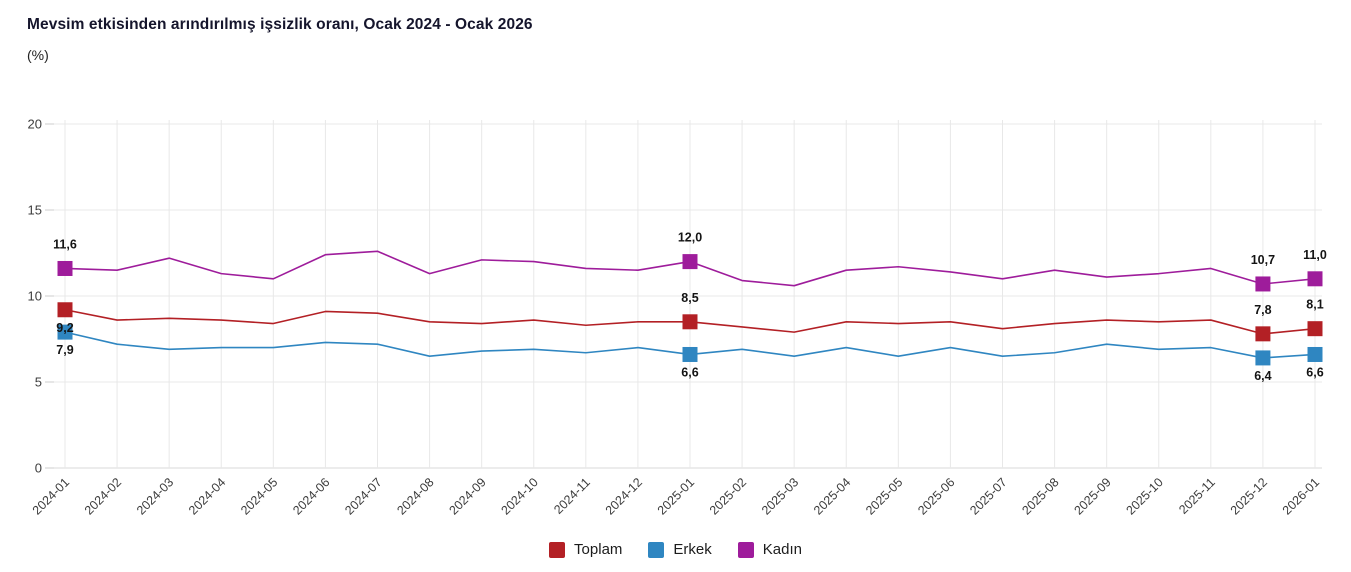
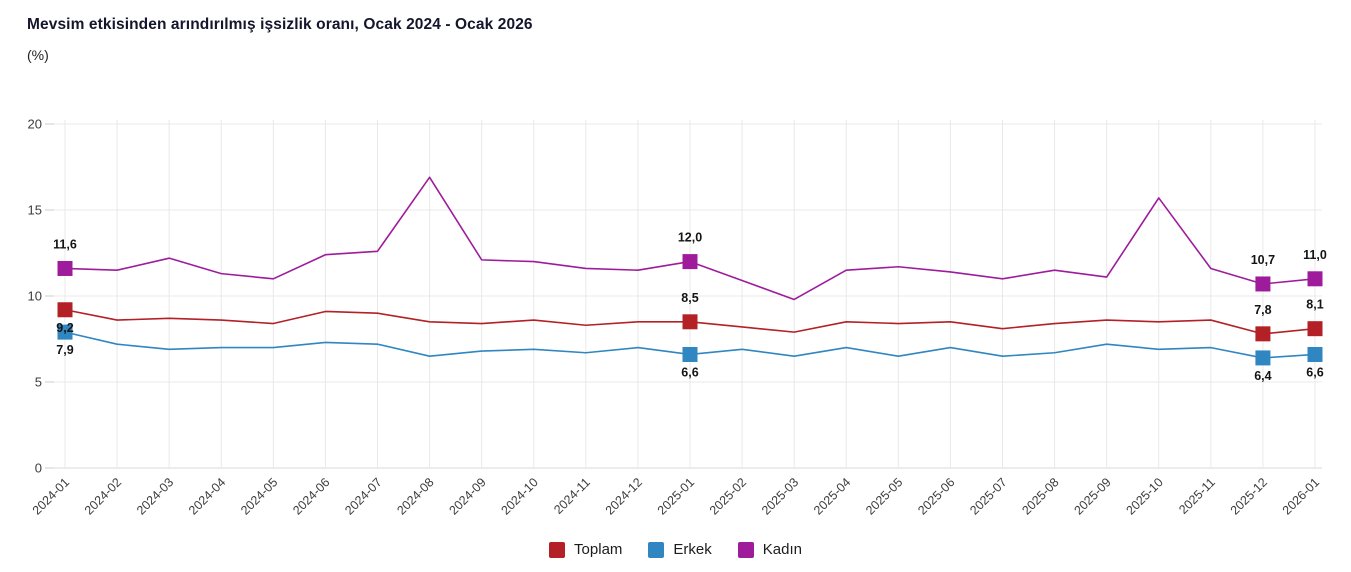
Kadın/2024-08: 11.3 -> 16.9
Kadın/2025-03: 10.6 -> 9.8
Kadın/2025-10: 11.3 -> 15.7
